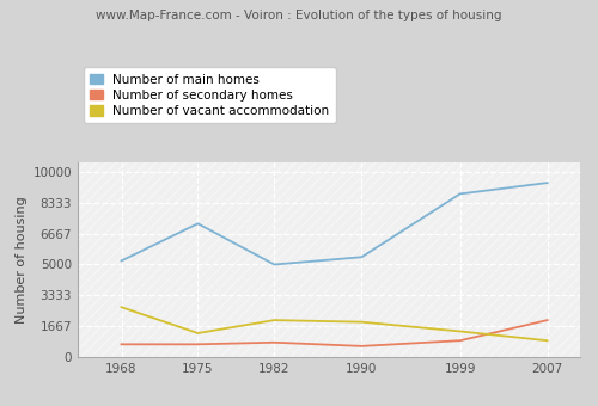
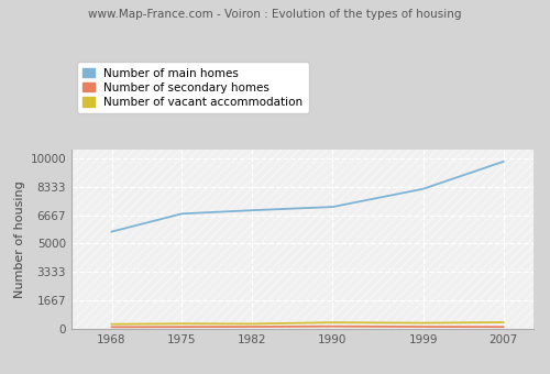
Number of main homes/1968: 5200 -> 5700
Number of secondary homes/1968: 700 -> 100
Number of vacant accommodation/1968: 2700 -> 300
Number of main homes/1975: 7200 -> 6800
Number of secondary homes/1975: 700 -> 100
Number of vacant accommodation/1975: 1300 -> 300
Number of main homes/1982: 5000 -> 7000
Number of secondary homes/1982: 800 -> 100
Number of vacant accommodation/1982: 2000 -> 300
Number of main homes/1990: 5400 -> 7200
Number of secondary homes/1990: 600 -> 200
Number of vacant accommodation/1990: 1900 -> 400
Number of main homes/1999: 8800 -> 8200
Number of secondary homes/1999: 900 -> 100
Number of vacant accommodation/1999: 1400 -> 400
Number of main homes/2007: 9400 -> 9800
Number of secondary homes/2007: 2000 -> 100
Number of vacant accommodation/2007: 900 -> 400
